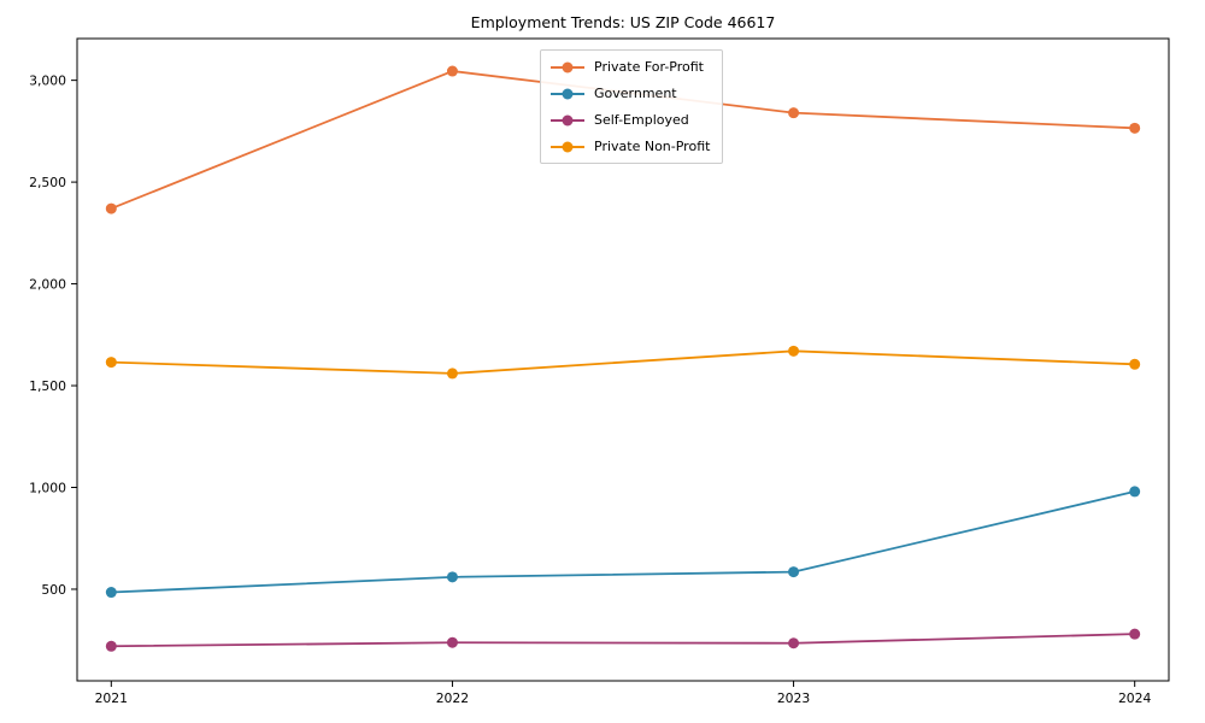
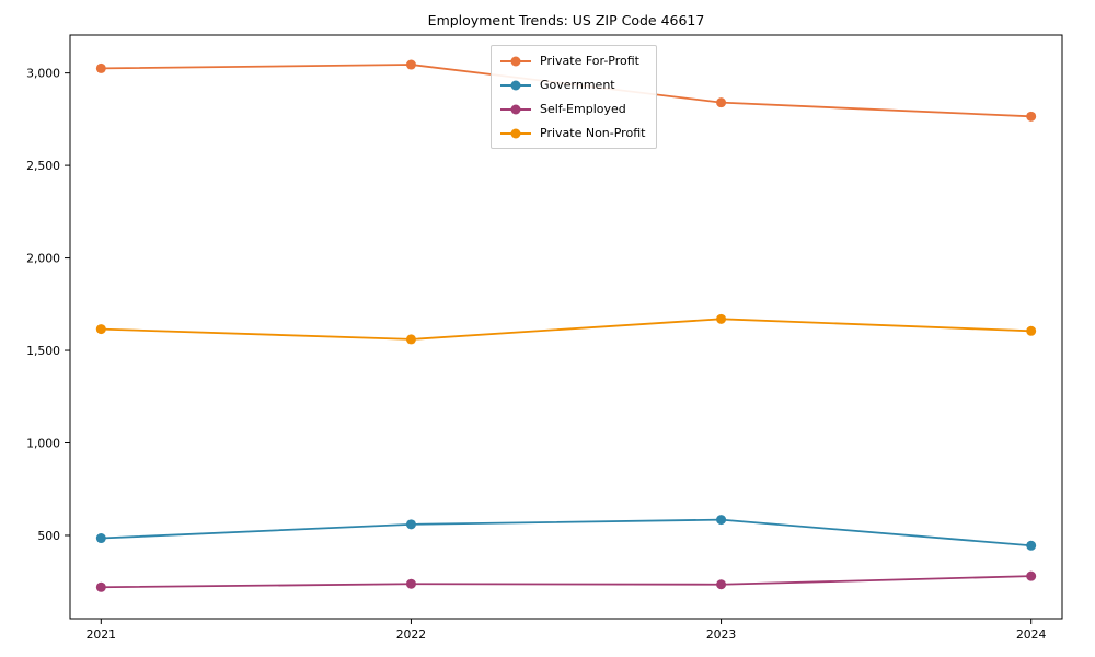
Private For-Profit/2021: 2370 -> 3020
Government/2024: 980 -> 440
